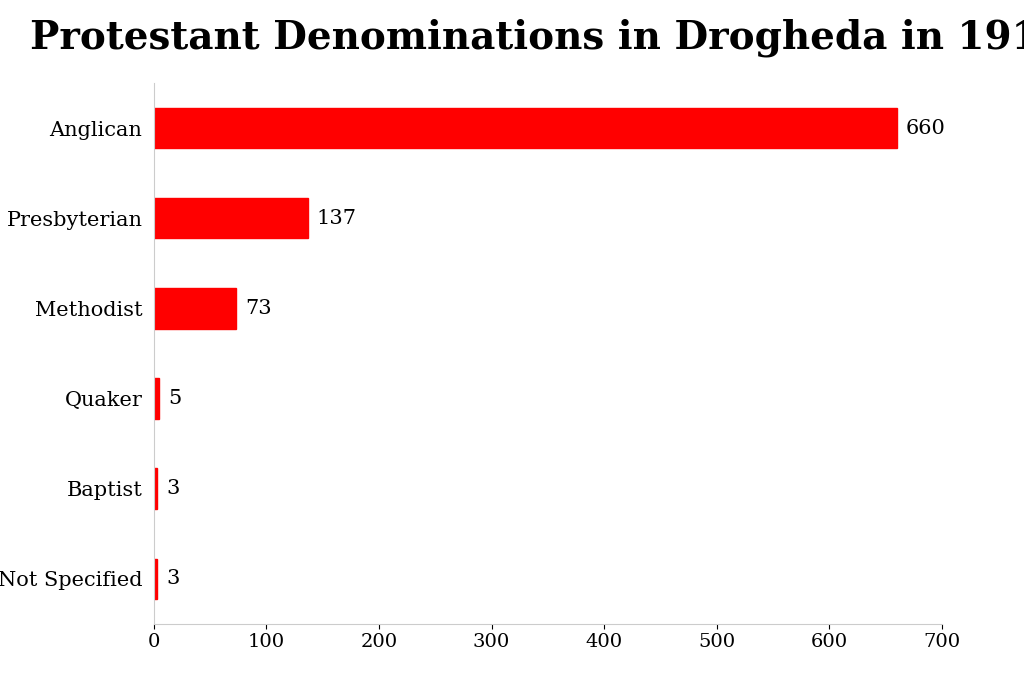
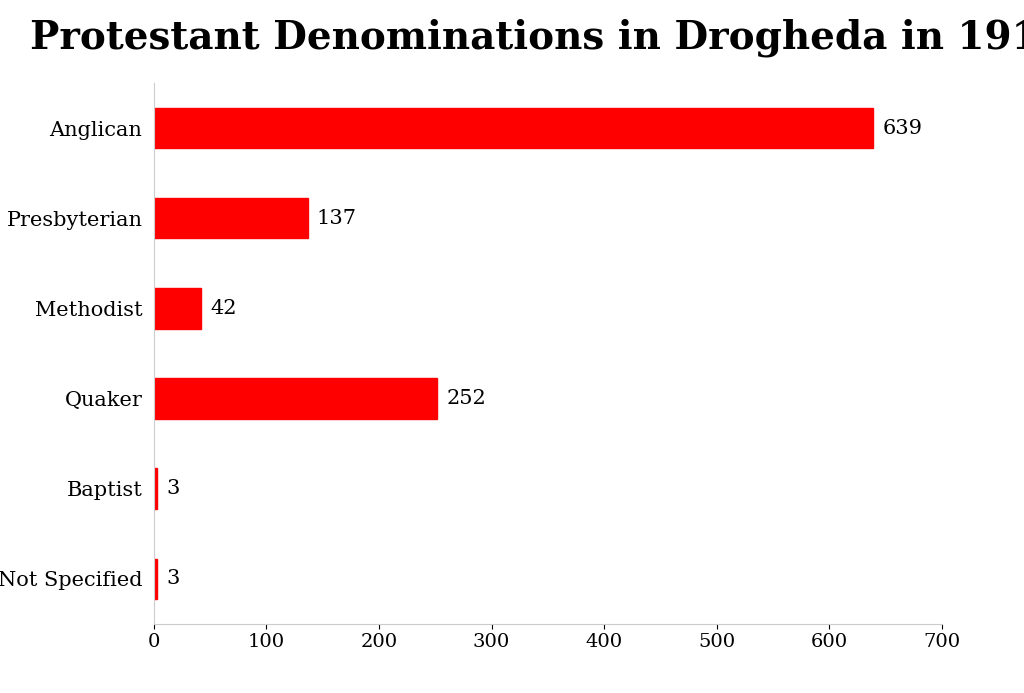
Anglican: 660 -> 639
Methodist: 73 -> 42
Quaker: 5 -> 252
